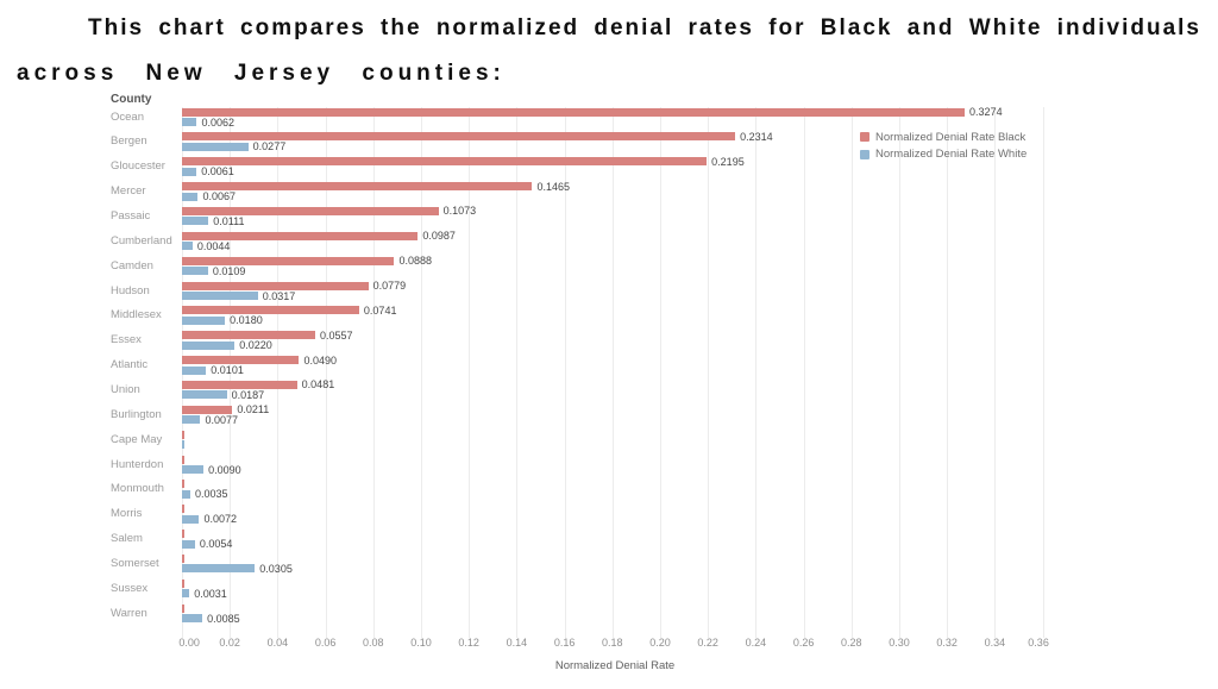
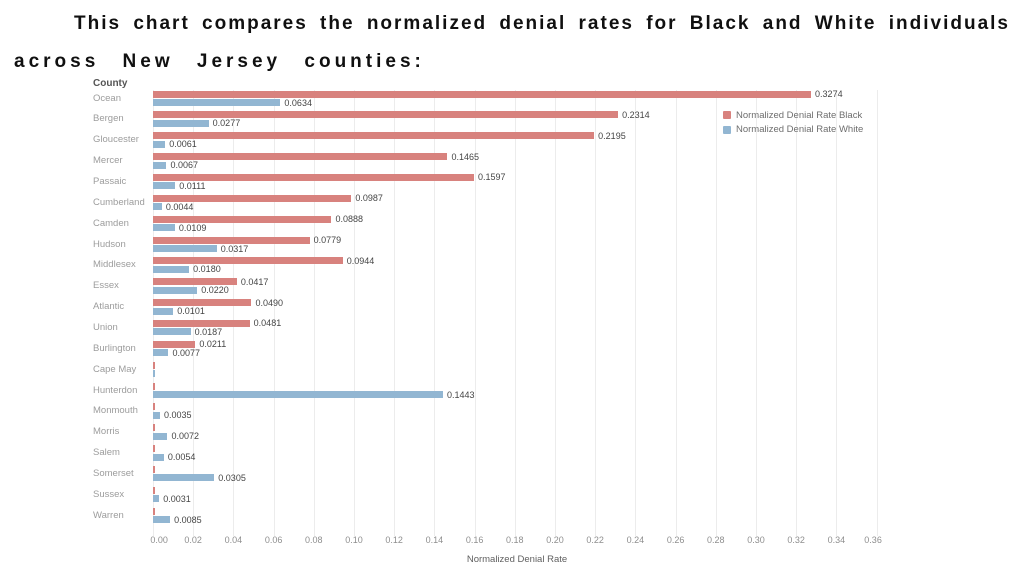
Normalized Denial Rate White/Ocean: 0.0062 -> 0.0634
Normalized Denial Rate Black/Passaic: 0.1073 -> 0.1597
Normalized Denial Rate Black/Middlesex: 0.0741 -> 0.0944
Normalized Denial Rate Black/Essex: 0.0557 -> 0.0417
Normalized Denial Rate White/Hunterdon: 0.0090 -> 0.1443
